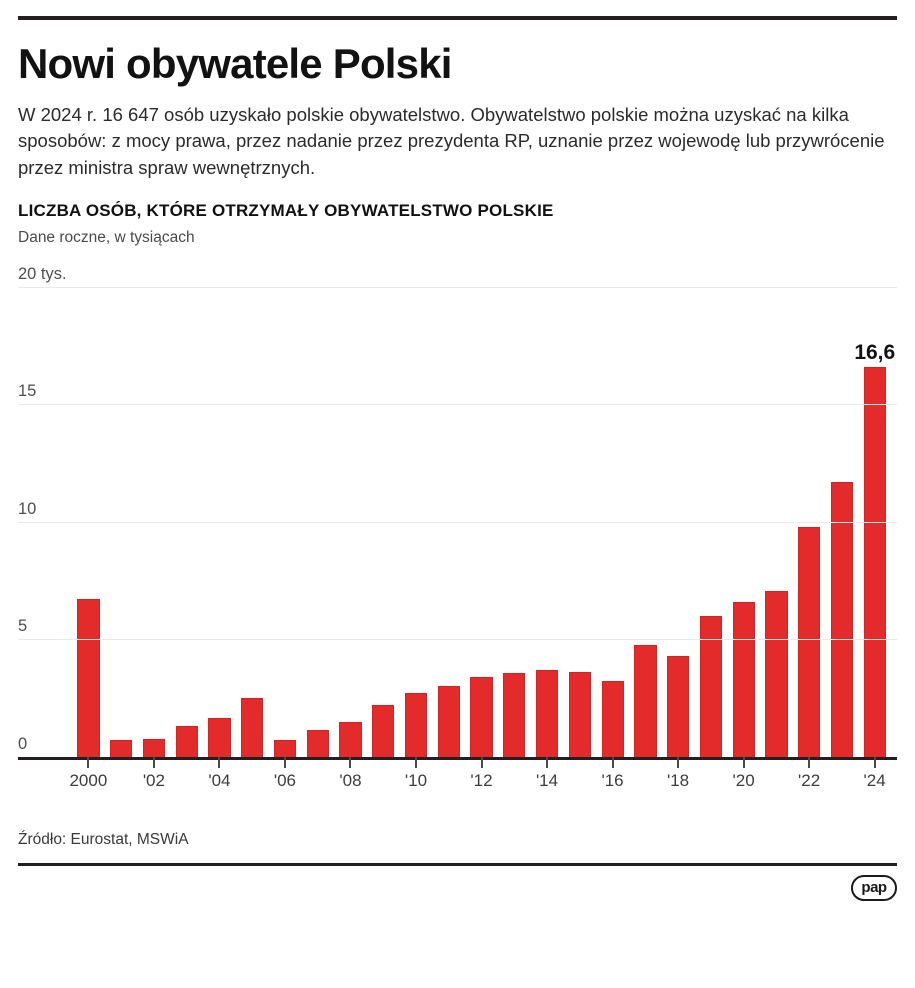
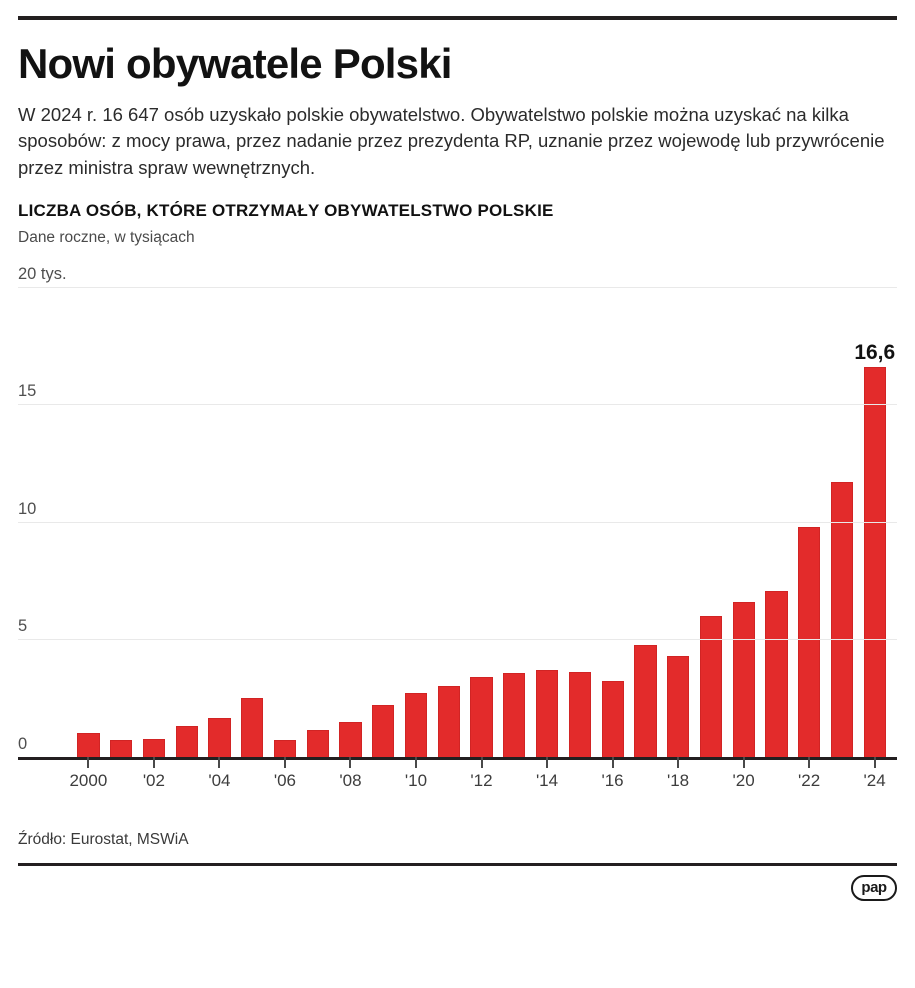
2000: 6.7 -> 1.0
